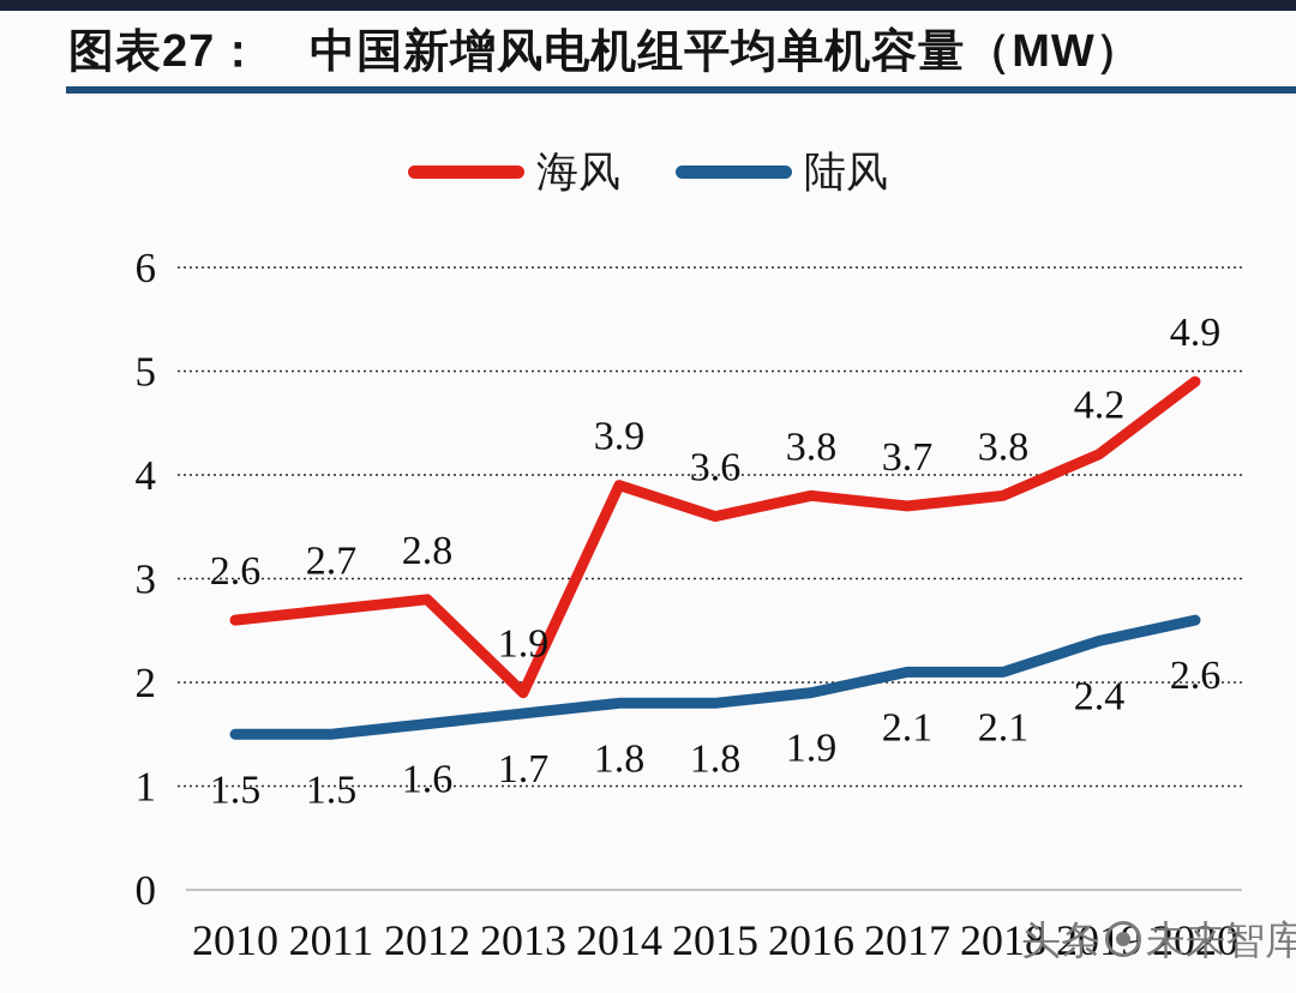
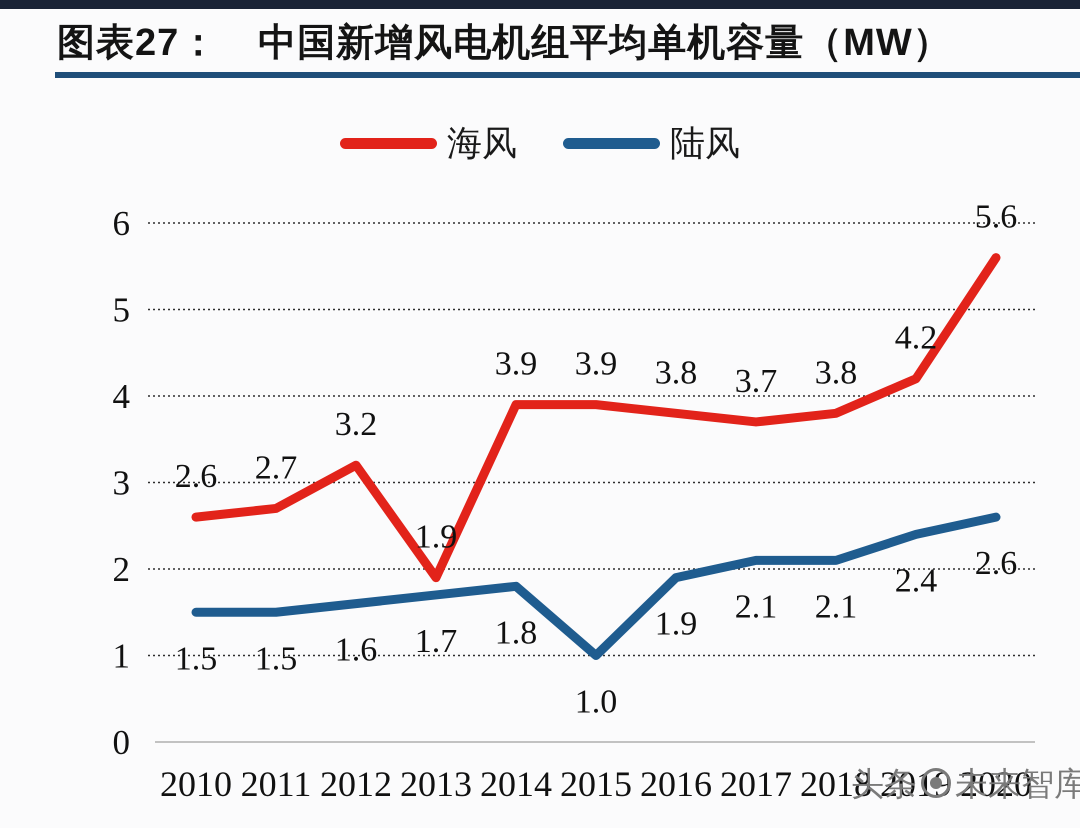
海风/2012: 2.8 -> 3.2
海风/2015: 3.6 -> 3.9
陆风/2015: 1.8 -> 1.0
海风/2020: 4.9 -> 5.6
